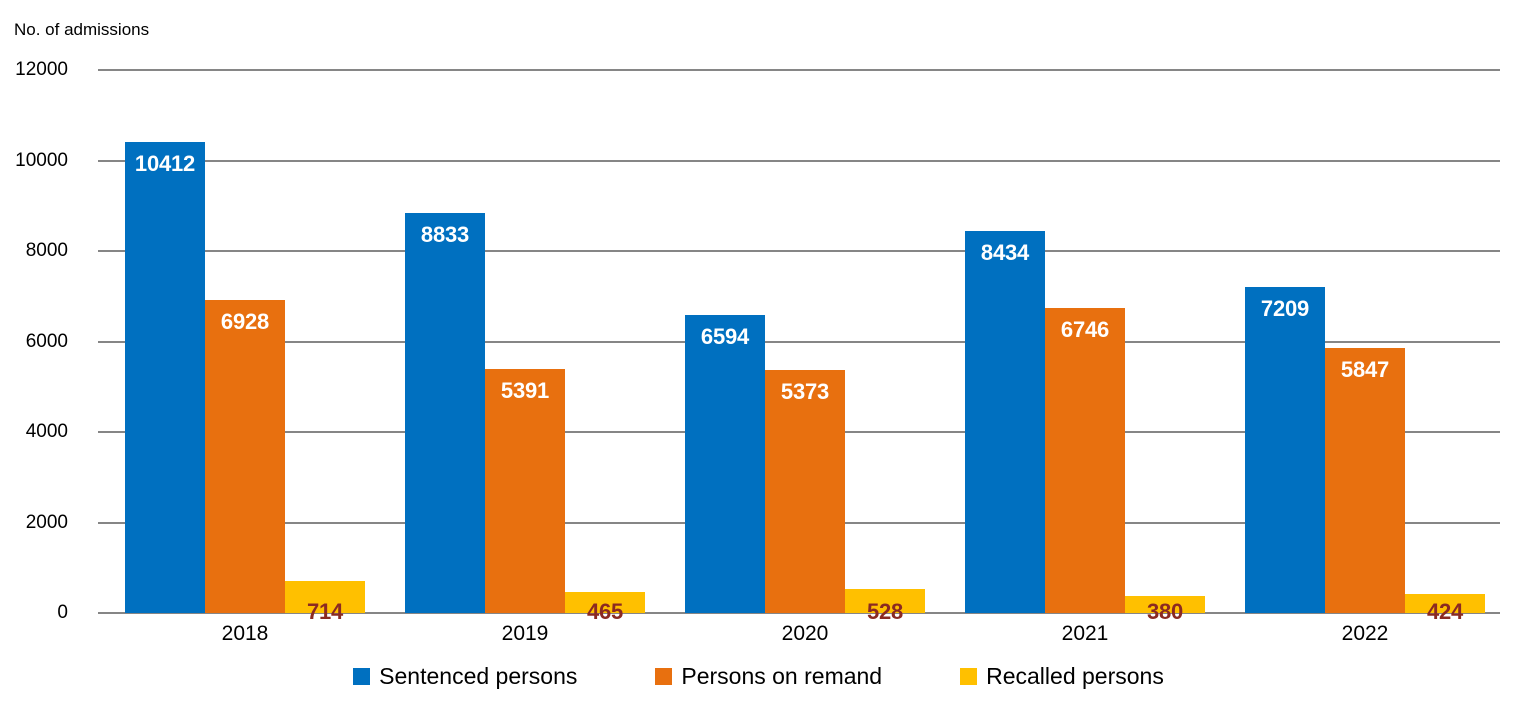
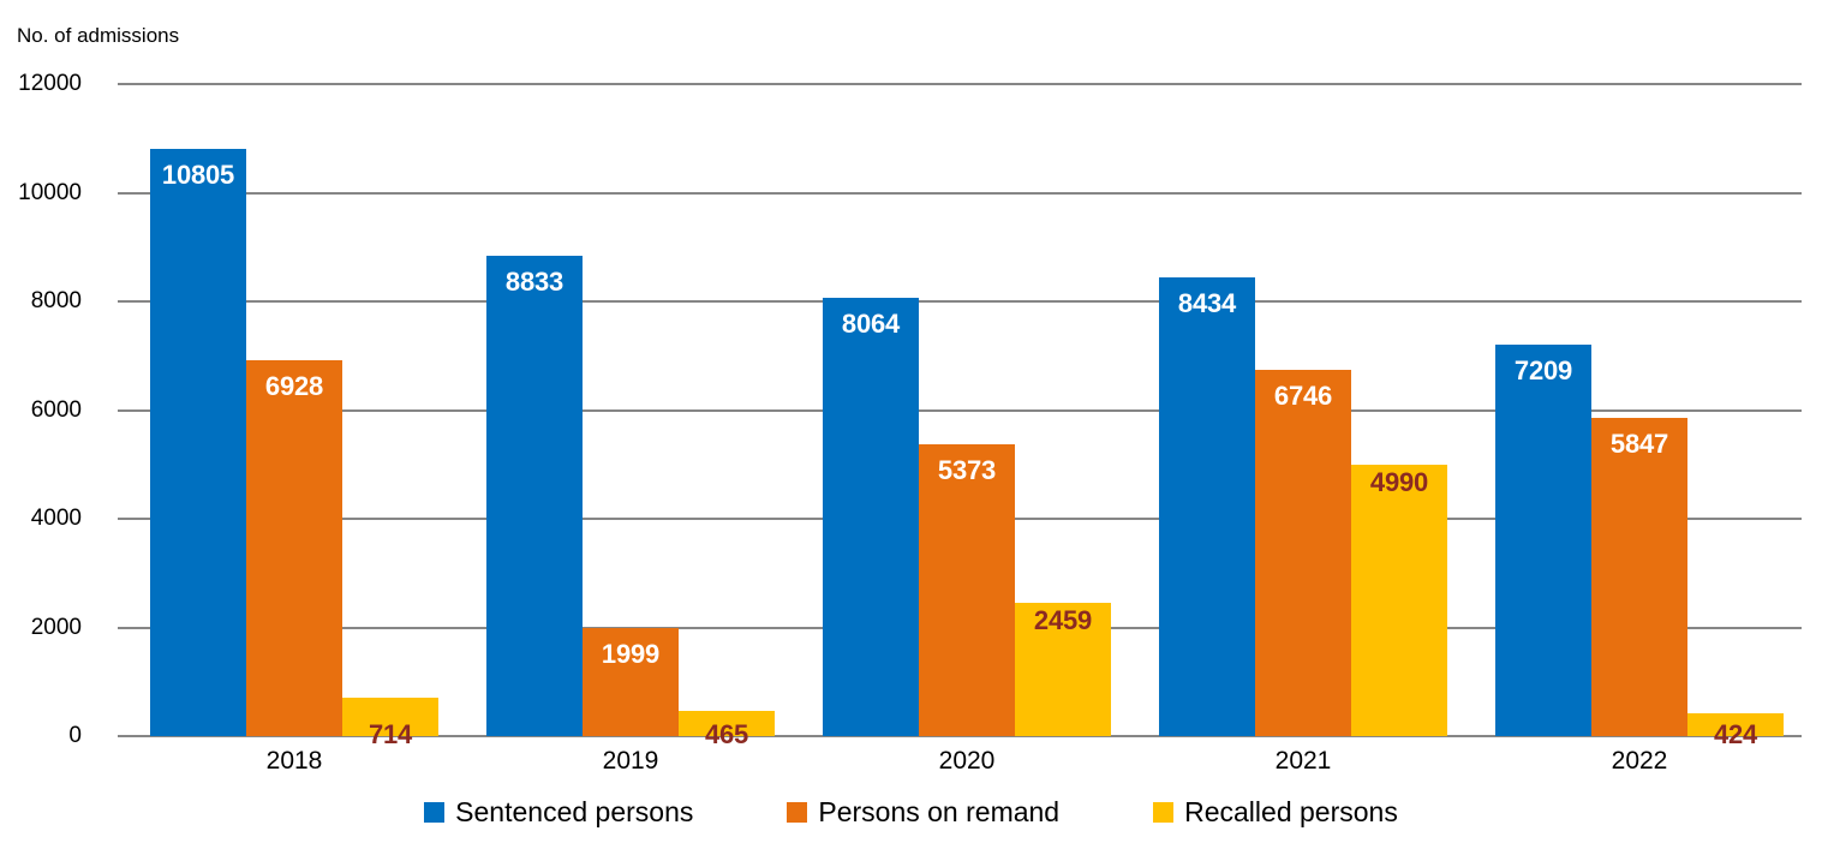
Sentenced persons/2018: 10412 -> 10805
Persons on remand/2019: 5391 -> 1999
Sentenced persons/2020: 6594 -> 8064
Recalled persons/2020: 528 -> 2459
Recalled persons/2021: 380 -> 4990
